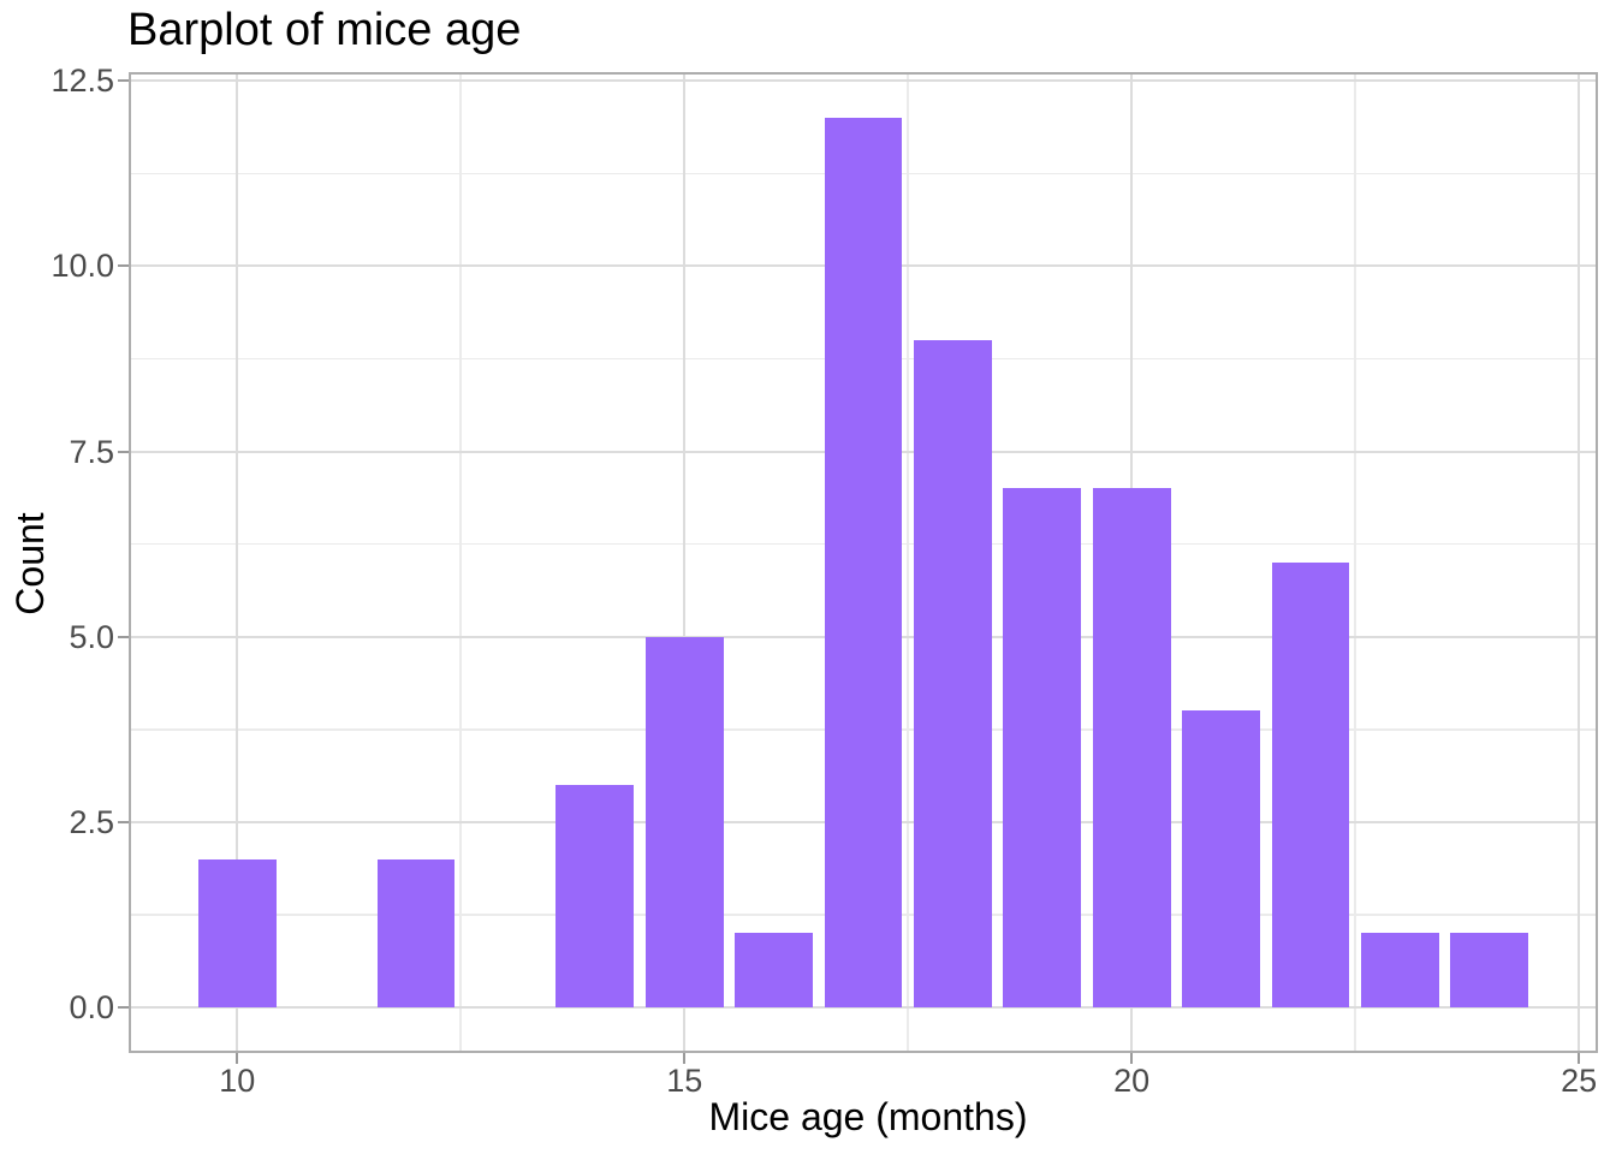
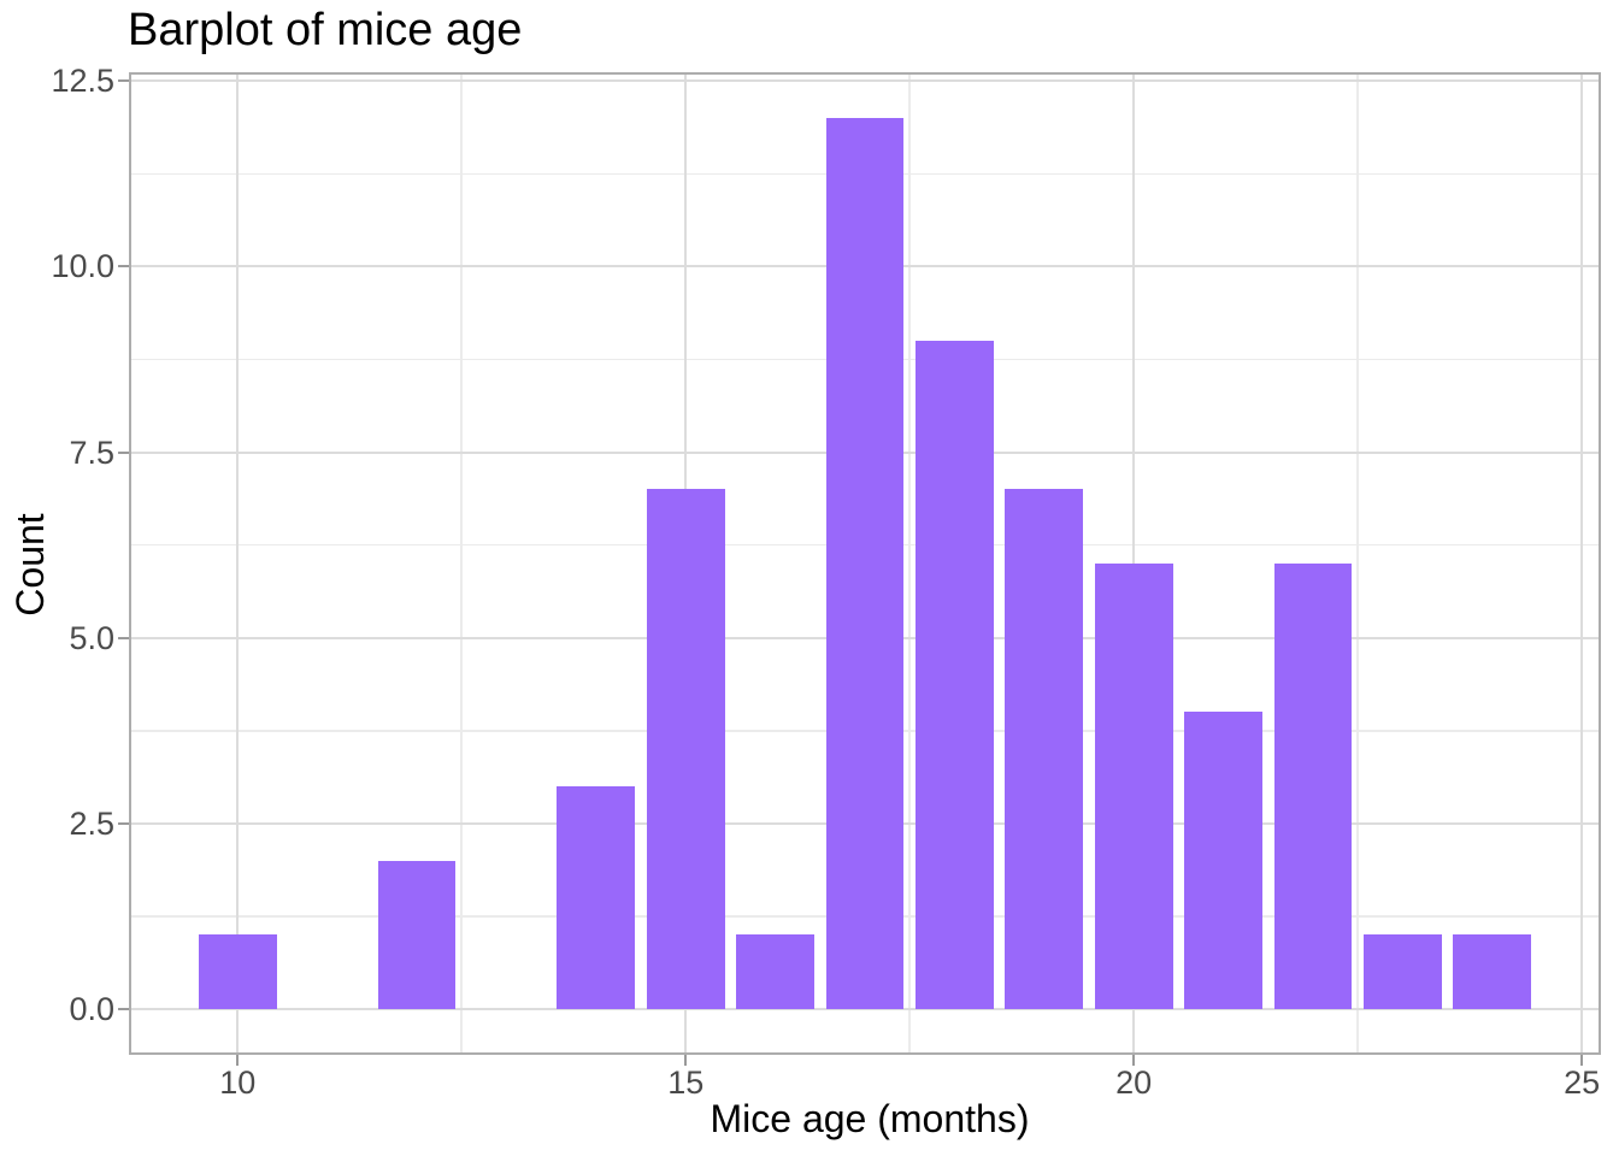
10: 2 -> 1
15: 5 -> 7
20: 7 -> 6
